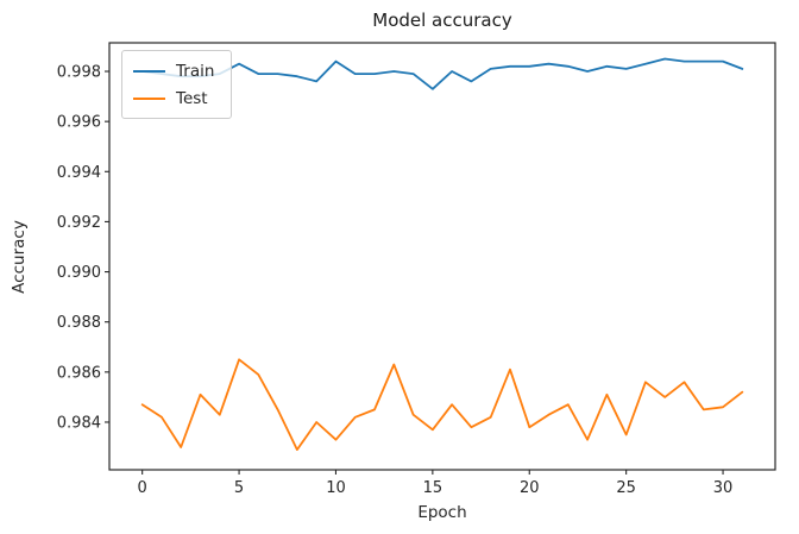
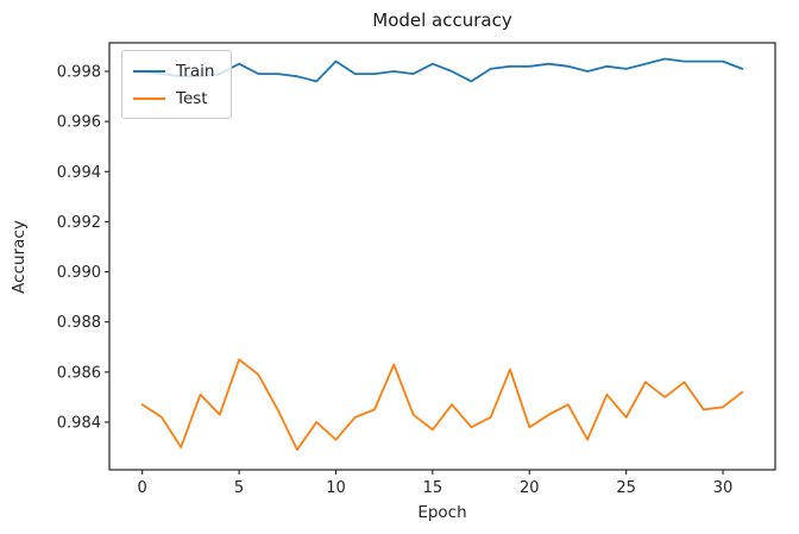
Train/15: 0.9973 -> 0.9983
Test/25: 0.9835 -> 0.9842
